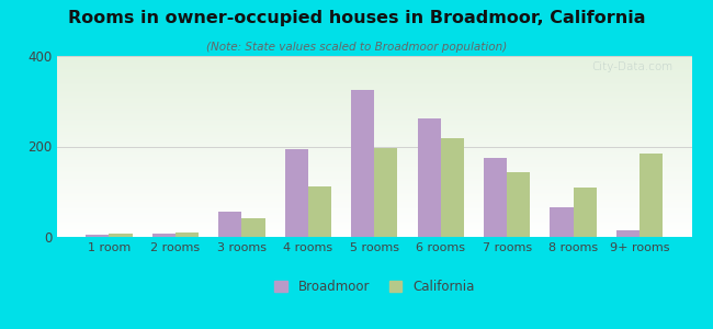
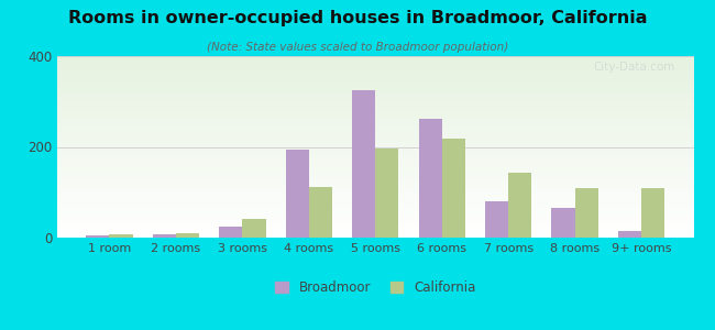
Broadmoor/3 rooms: 55 -> 25
Broadmoor/7 rooms: 175 -> 80
California/9+ rooms: 185 -> 110
